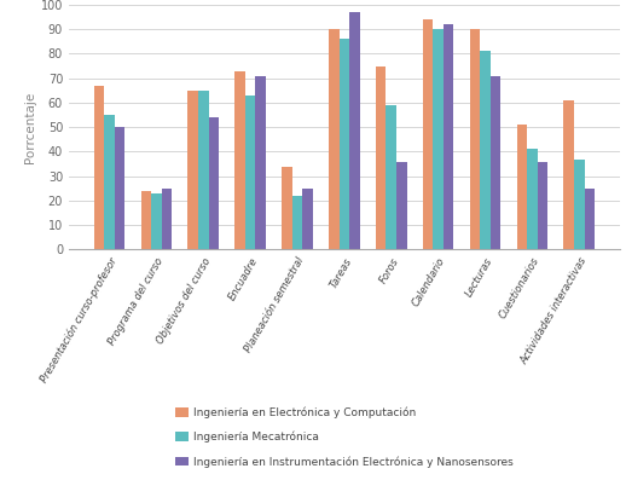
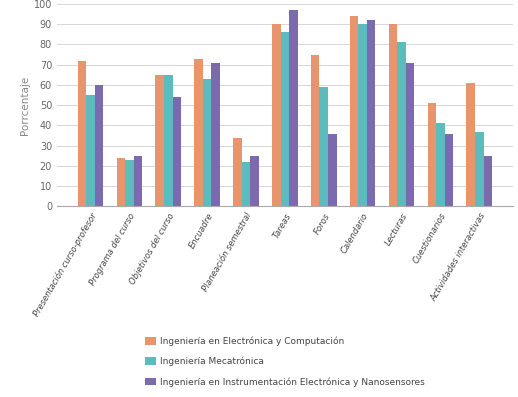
Ingeniería en Electrónica y Computación/Presentación curso-profesor: 67 -> 72
Ingeniería en Instrumentación Electrónica y Nanosensores/Presentación curso-profesor: 50 -> 60
